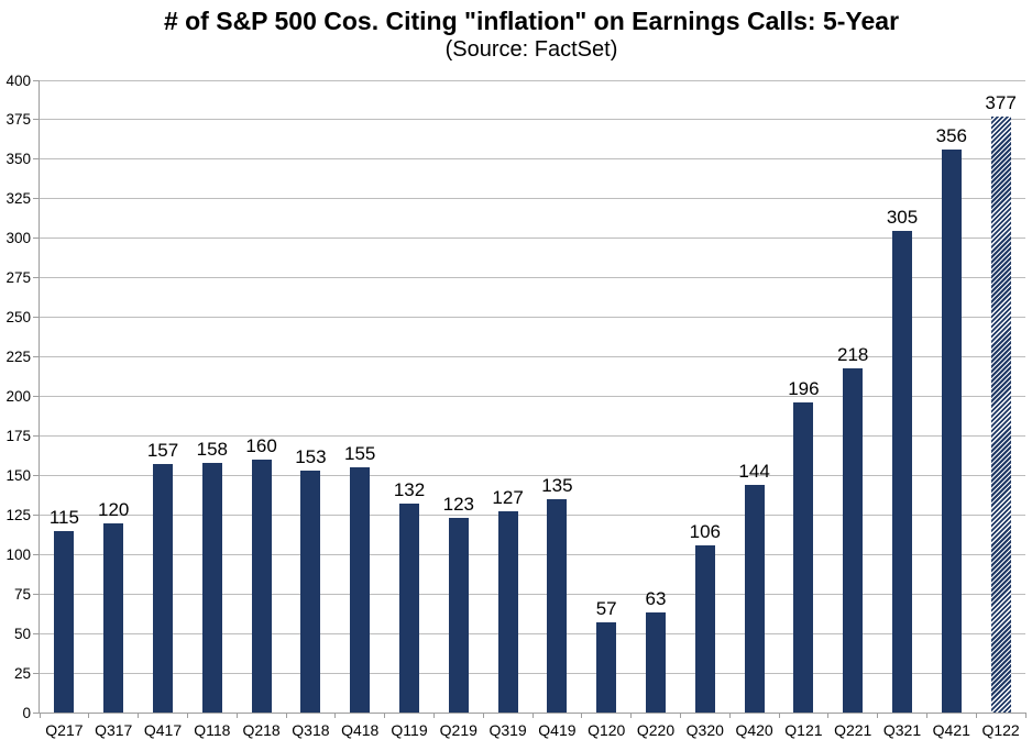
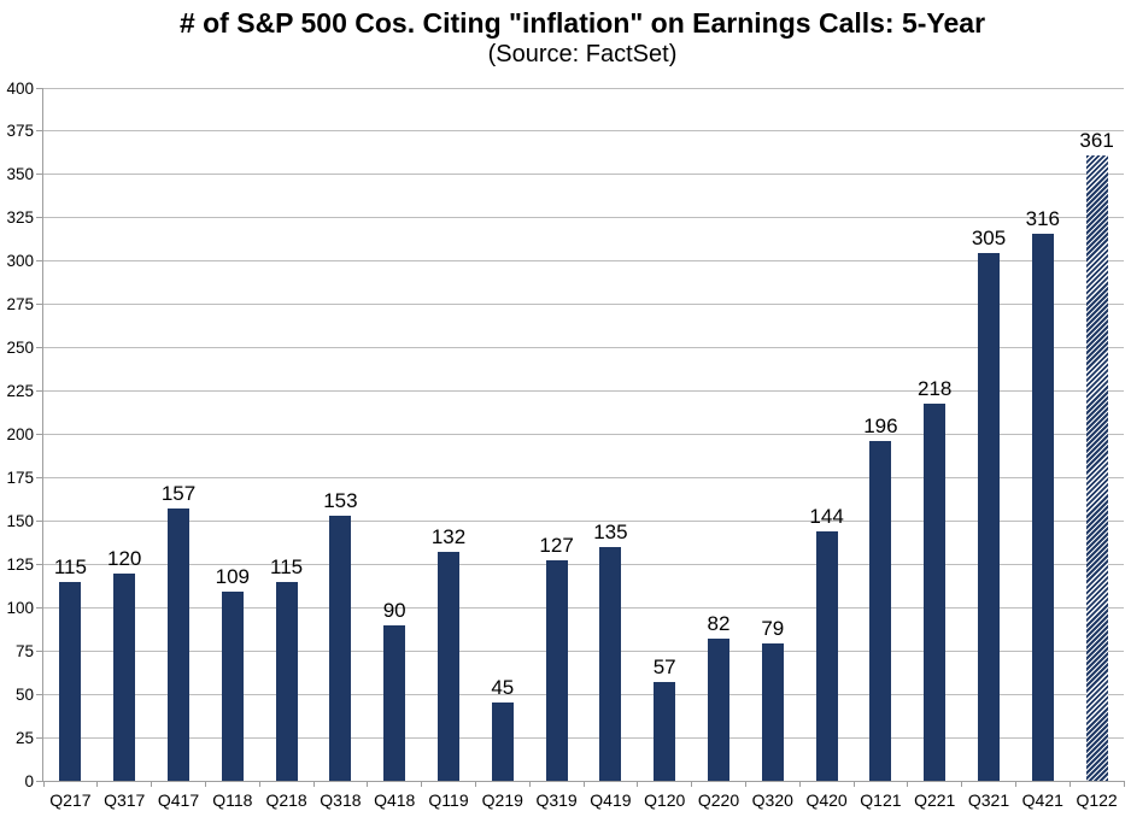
Q118: 158 -> 109
Q218: 160 -> 115
Q418: 155 -> 90
Q219: 123 -> 45
Q220: 63 -> 82
Q320: 106 -> 79
Q421: 356 -> 316
Q122: 377 -> 361
